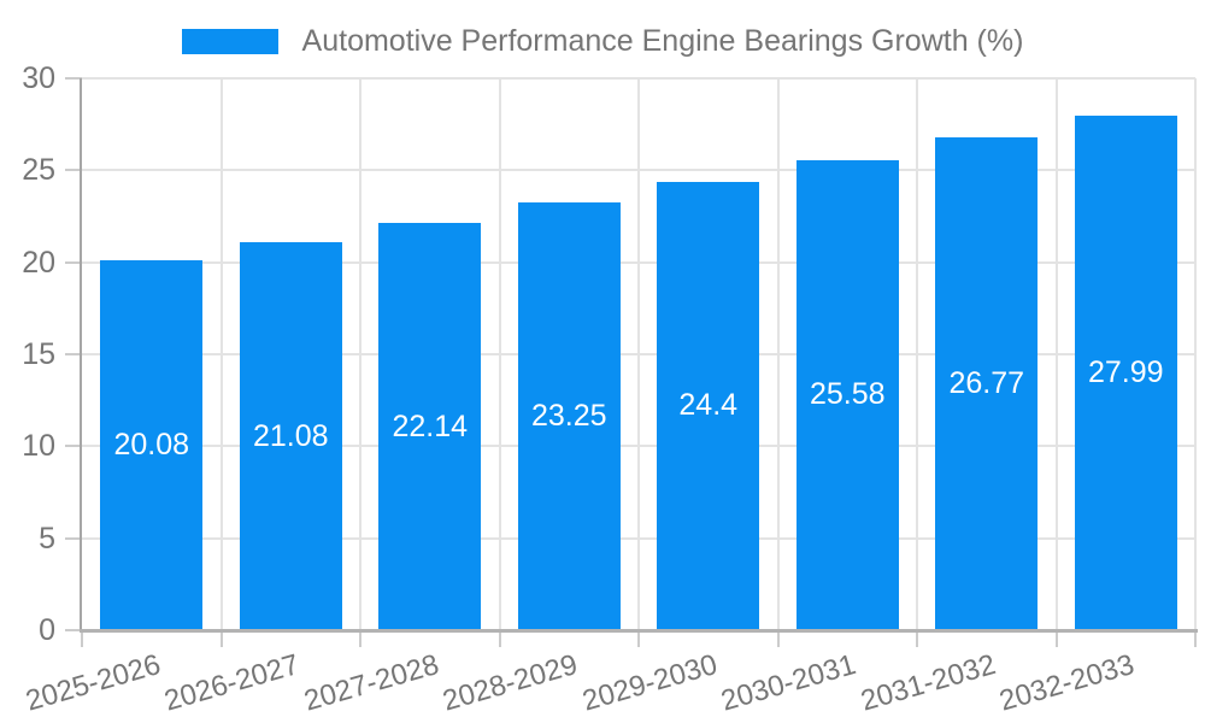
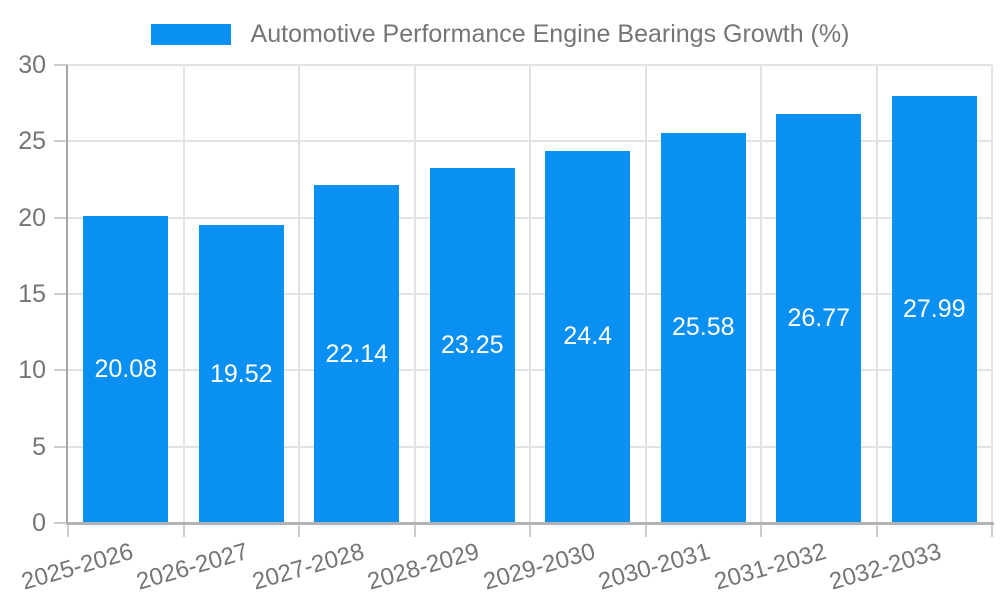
2026-2027: 21.08 -> 19.52
